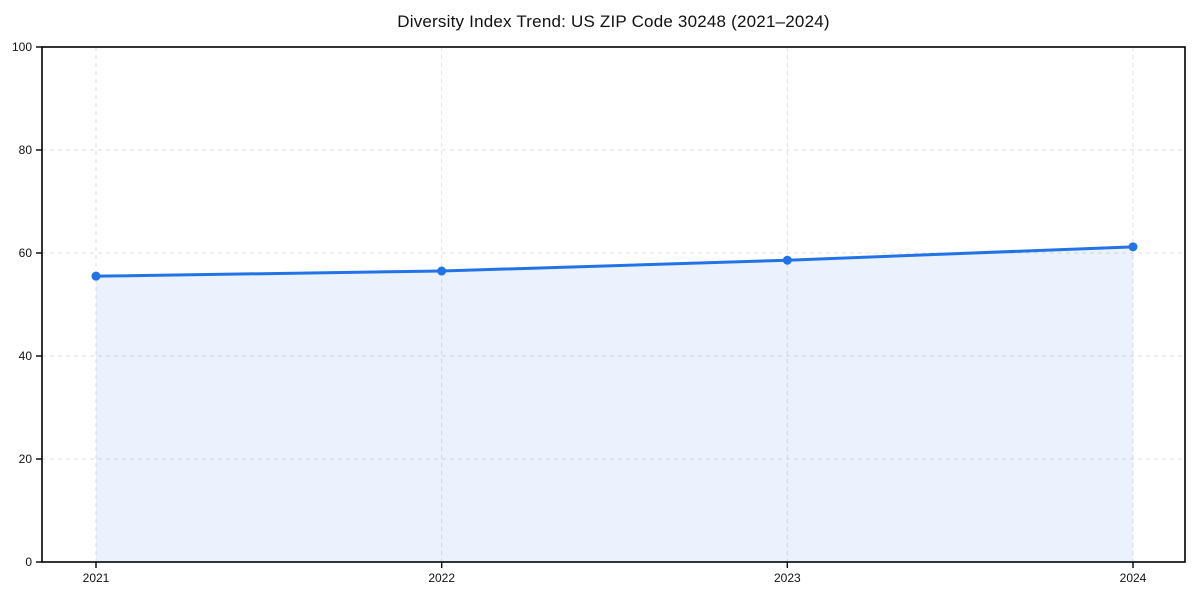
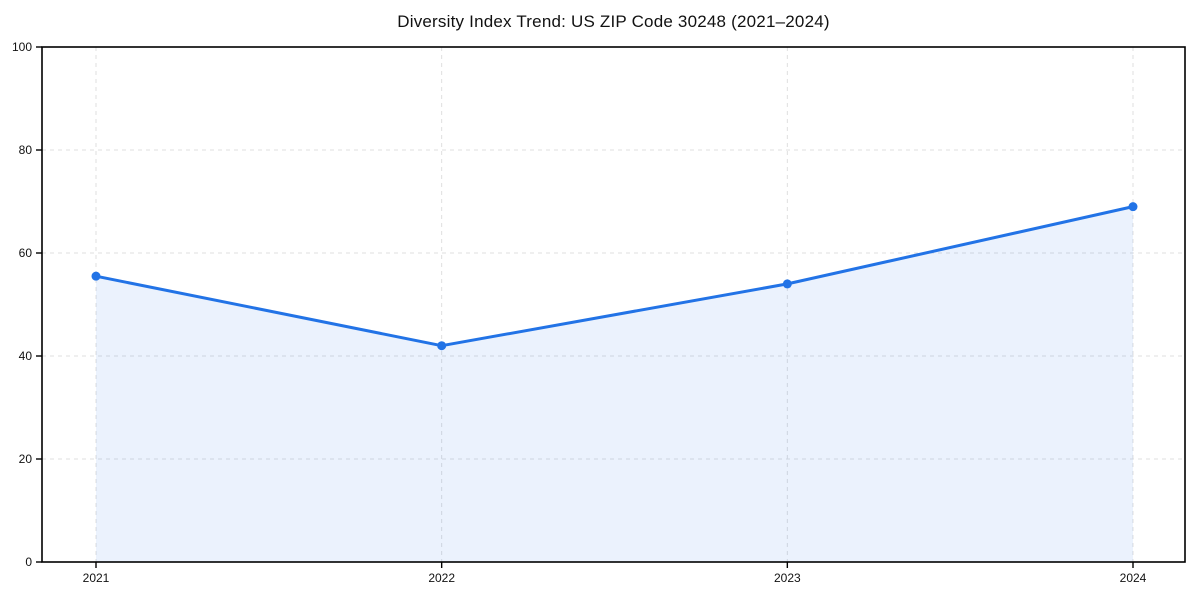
2022: 56 -> 42
2023: 59 -> 54
2024: 61 -> 69
